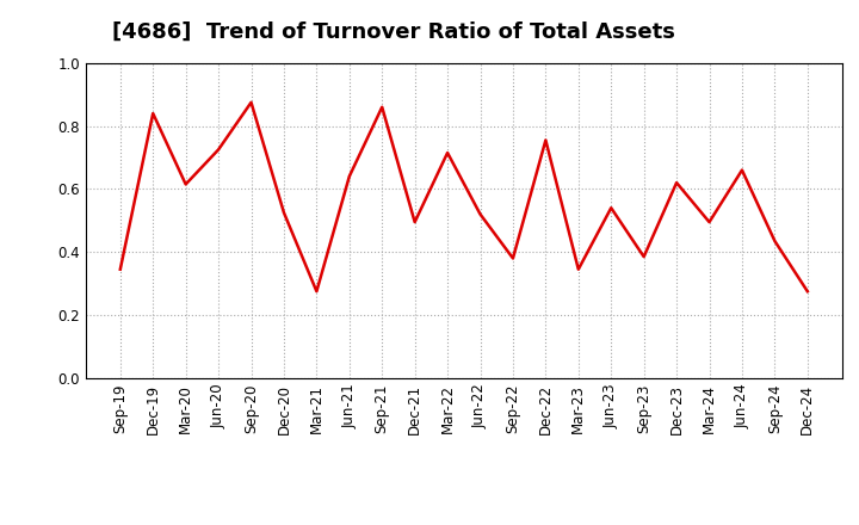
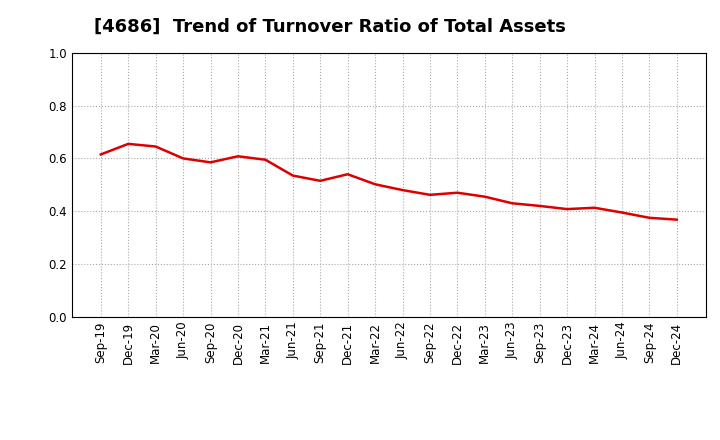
Sep-19: 0.345 -> 0.615
Dec-19: 0.840 -> 0.655
Mar-20: 0.615 -> 0.645
Jun-20: 0.725 -> 0.600
Sep-20: 0.875 -> 0.585
Dec-20: 0.525 -> 0.608
Mar-21: 0.275 -> 0.595
Jun-21: 0.640 -> 0.535
Sep-21: 0.860 -> 0.515
Dec-21: 0.495 -> 0.540
Mar-22: 0.715 -> 0.502
Jun-22: 0.520 -> 0.480
Sep-22: 0.380 -> 0.462
Dec-22: 0.755 -> 0.470
Mar-23: 0.345 -> 0.455
Jun-23: 0.540 -> 0.430
Sep-23: 0.385 -> 0.420
Dec-23: 0.620 -> 0.408
Mar-24: 0.495 -> 0.413
Jun-24: 0.660 -> 0.395
Sep-24: 0.435 -> 0.375
Dec-24: 0.275 -> 0.368
